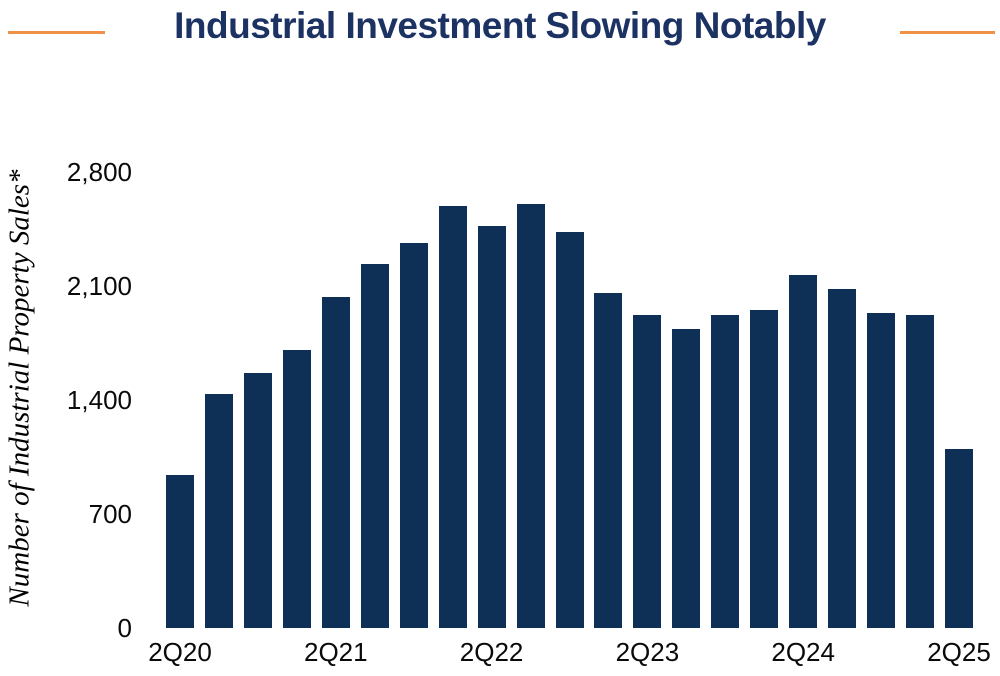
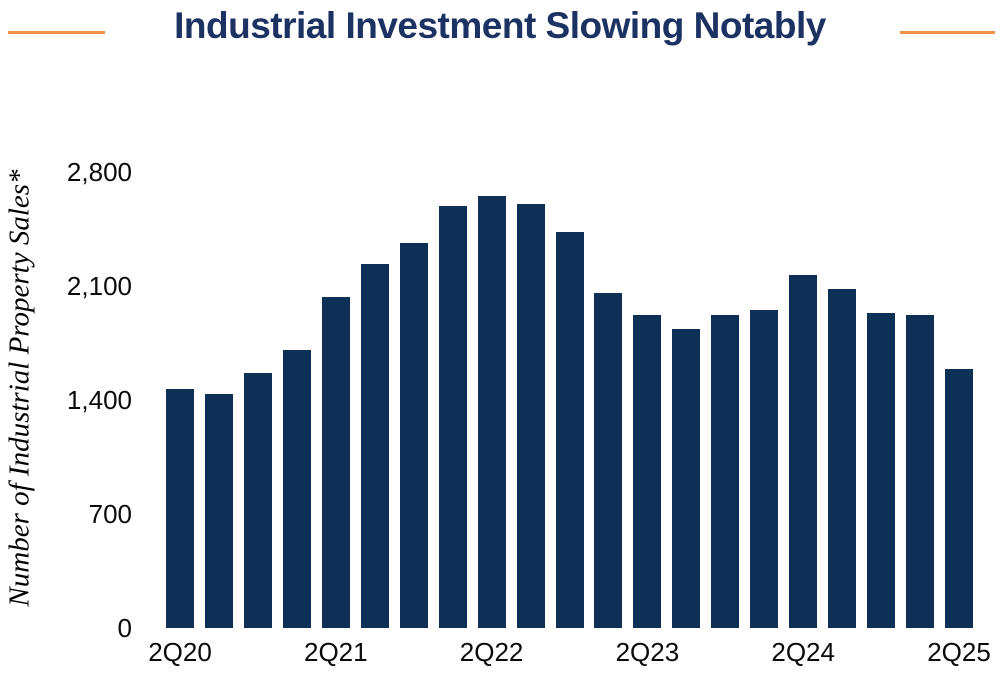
2Q20: 940 -> 1470
2Q22: 2470 -> 2660
2Q25: 1100 -> 1590
